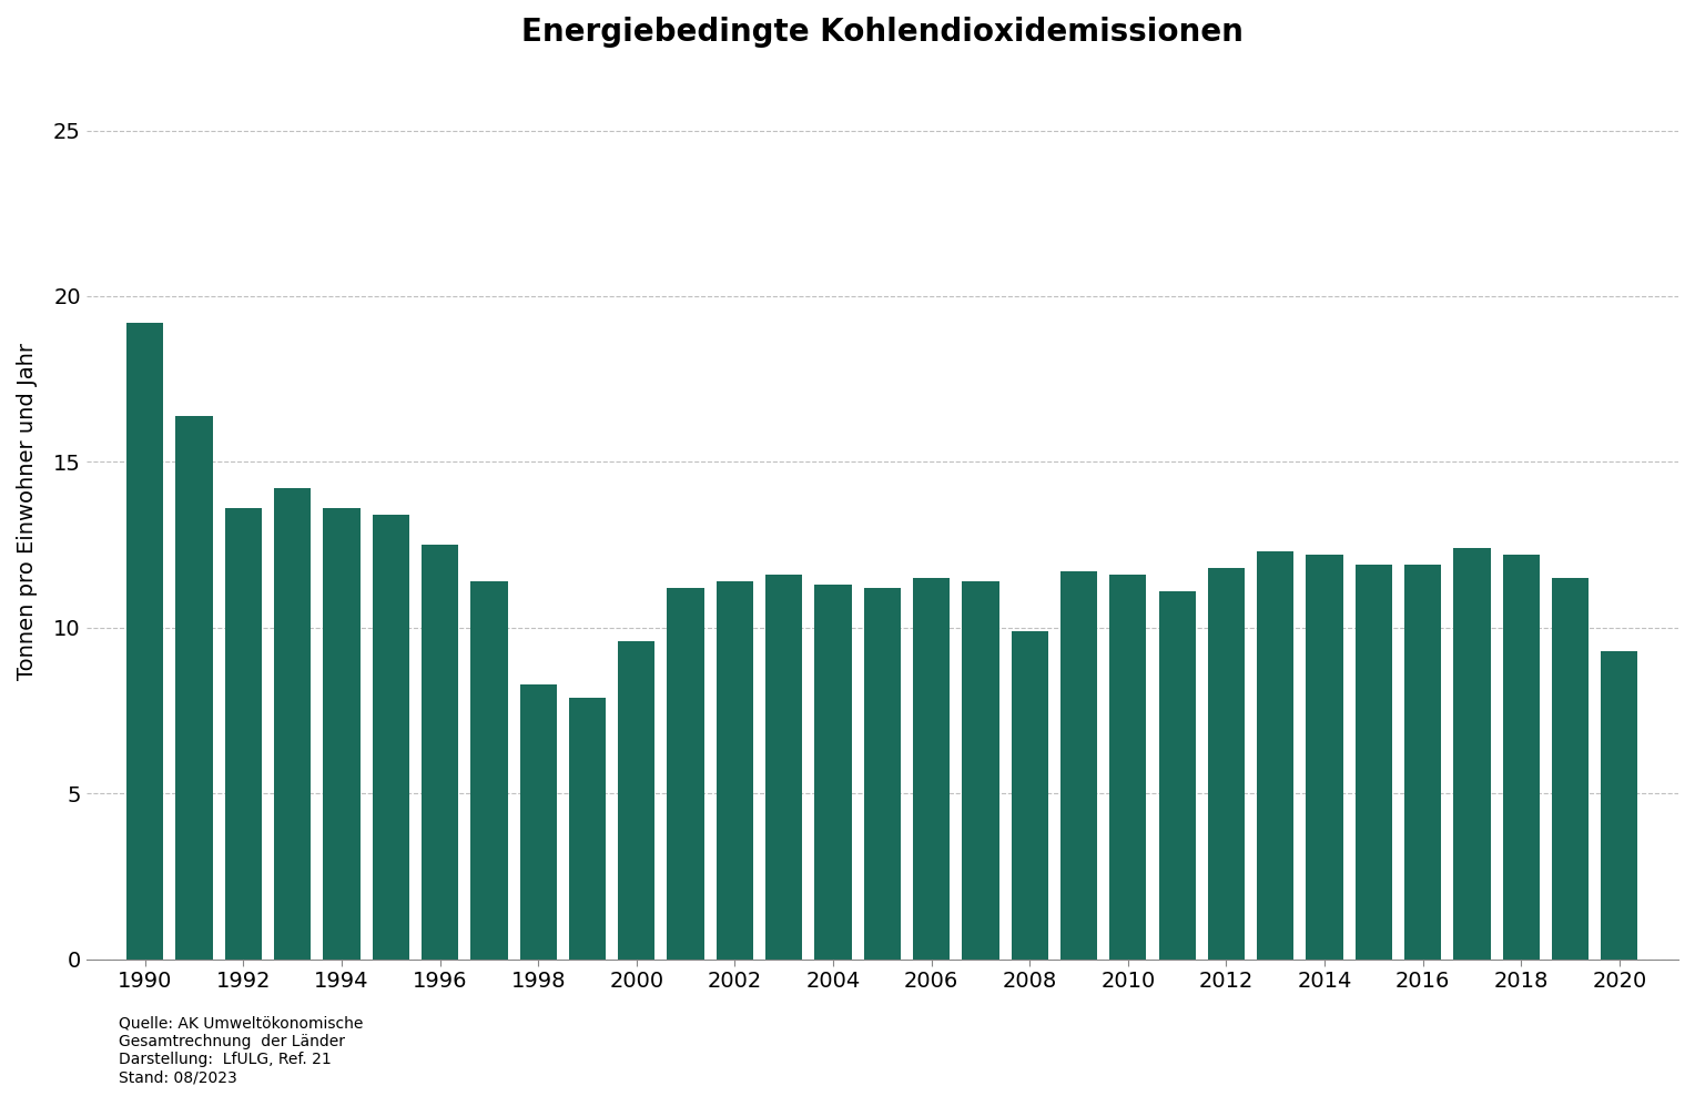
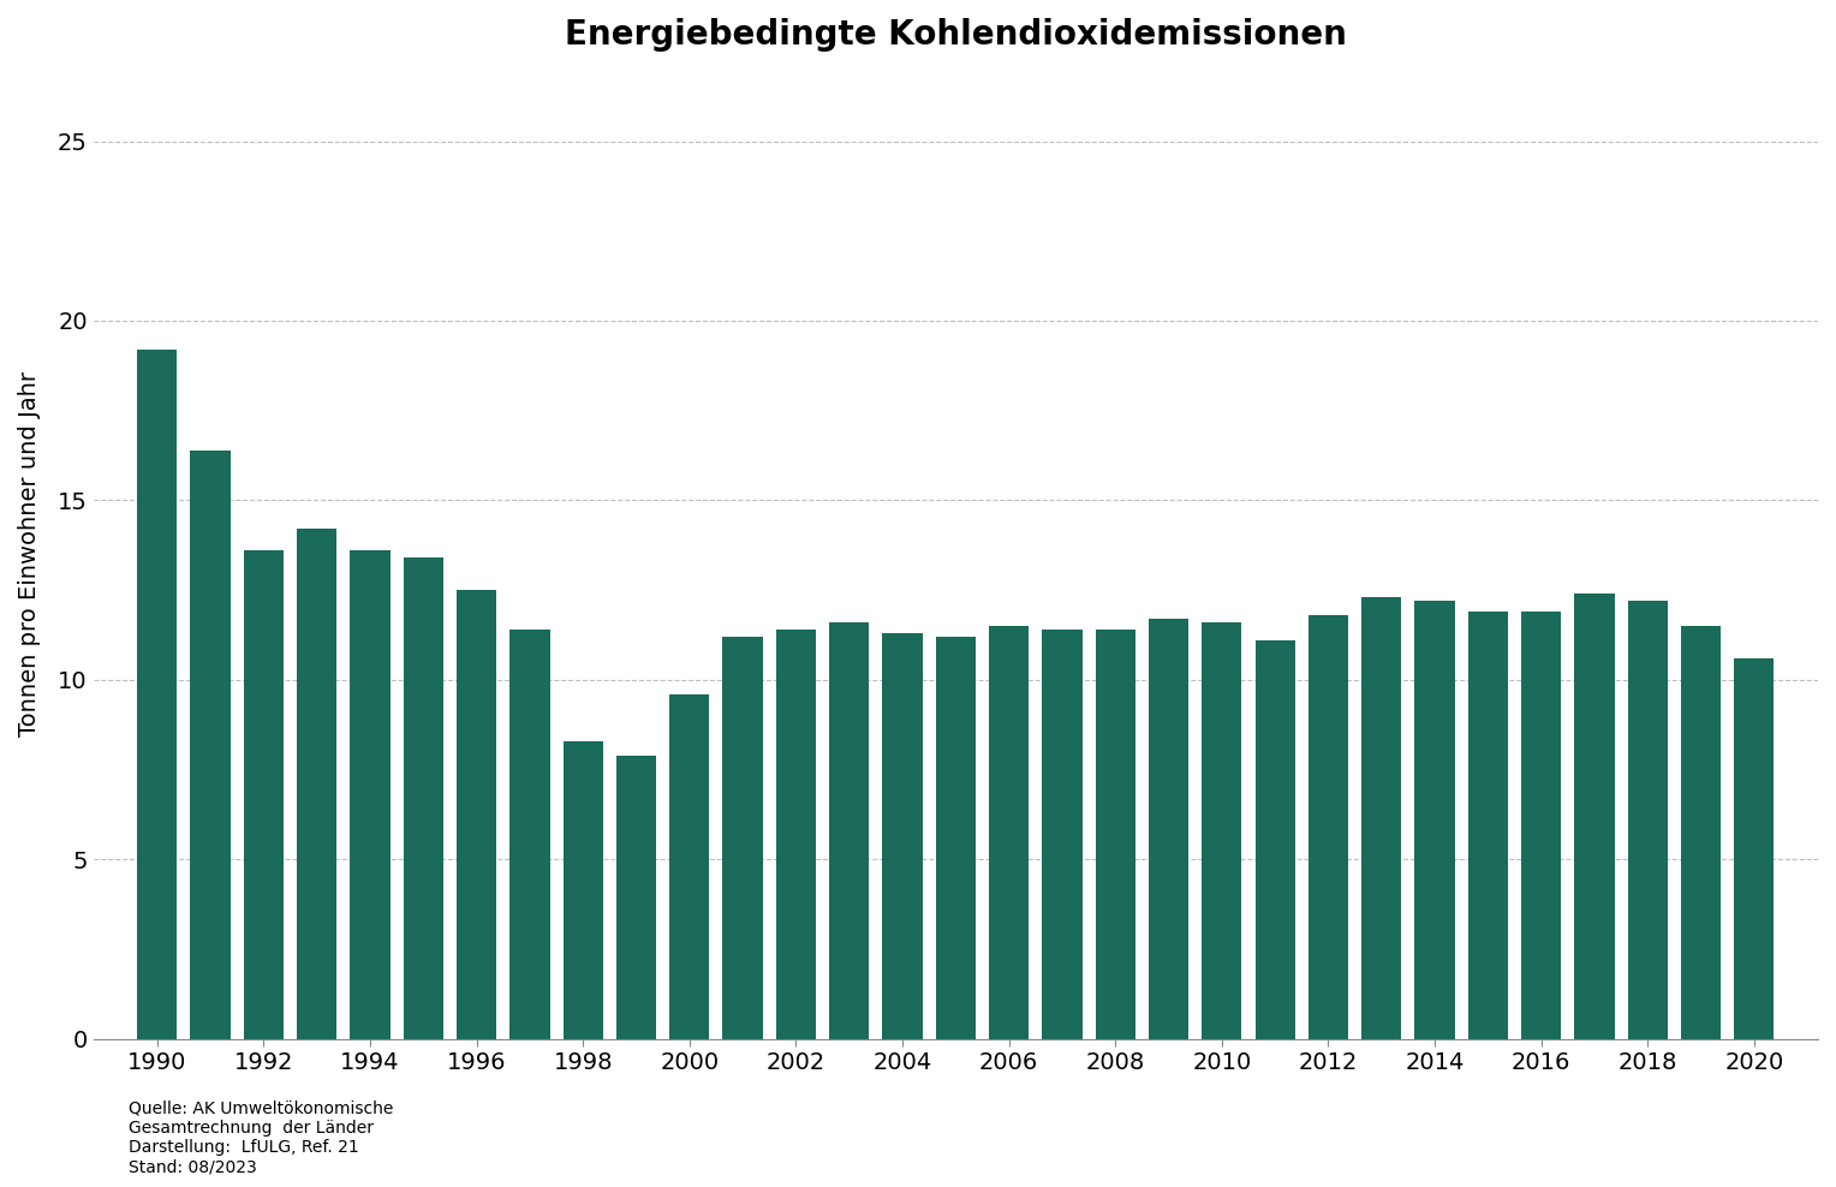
2008: 9.9 -> 11.4
2020: 9.3 -> 10.6
